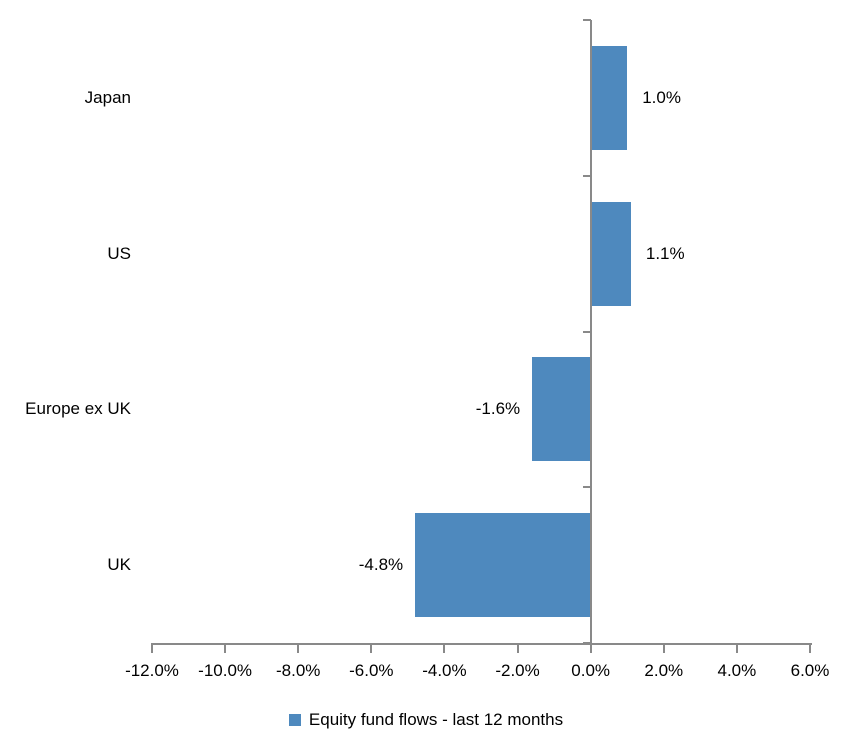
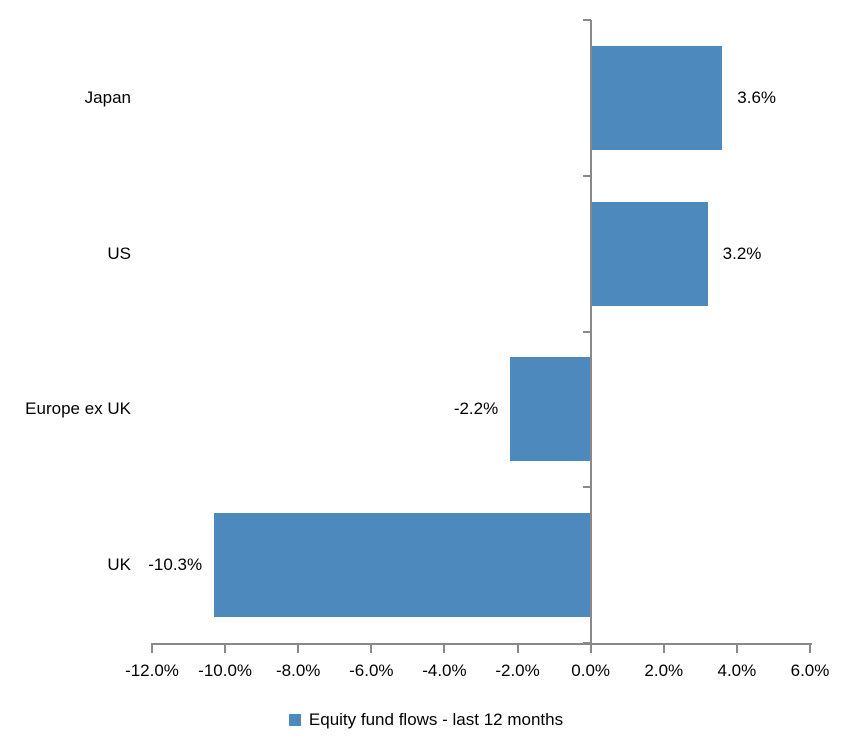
Japan: 1.0% -> 3.6%
US: 1.1% -> 3.2%
Europe ex UK: -1.6% -> -2.2%
UK: -4.8% -> -10.3%
